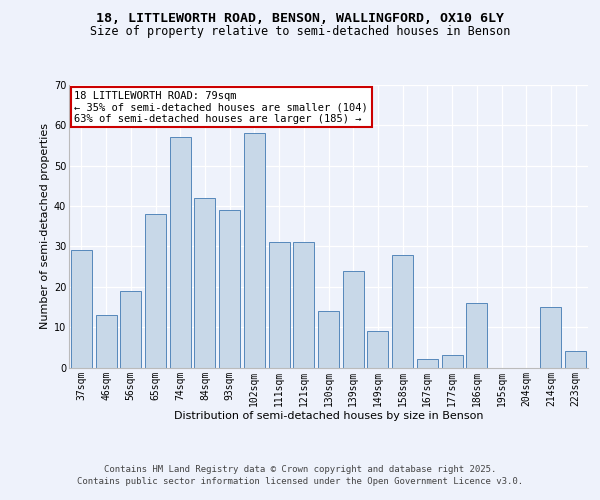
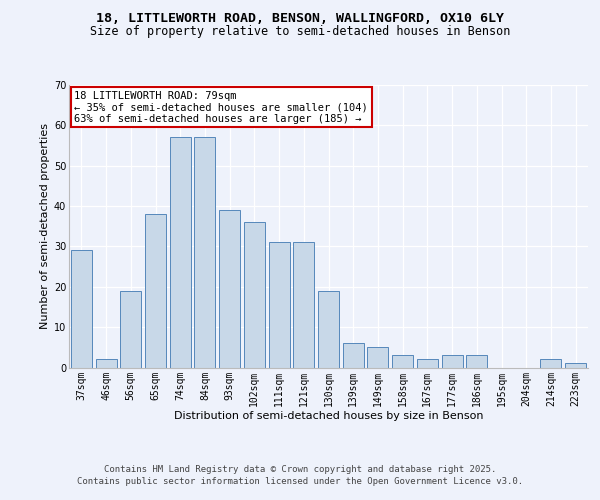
46sqm: 13 -> 2
84sqm: 42 -> 57
102sqm: 58 -> 36
130sqm: 14 -> 19
139sqm: 24 -> 6
149sqm: 9 -> 5
158sqm: 28 -> 3
186sqm: 16 -> 3
214sqm: 15 -> 2
223sqm: 4 -> 1
